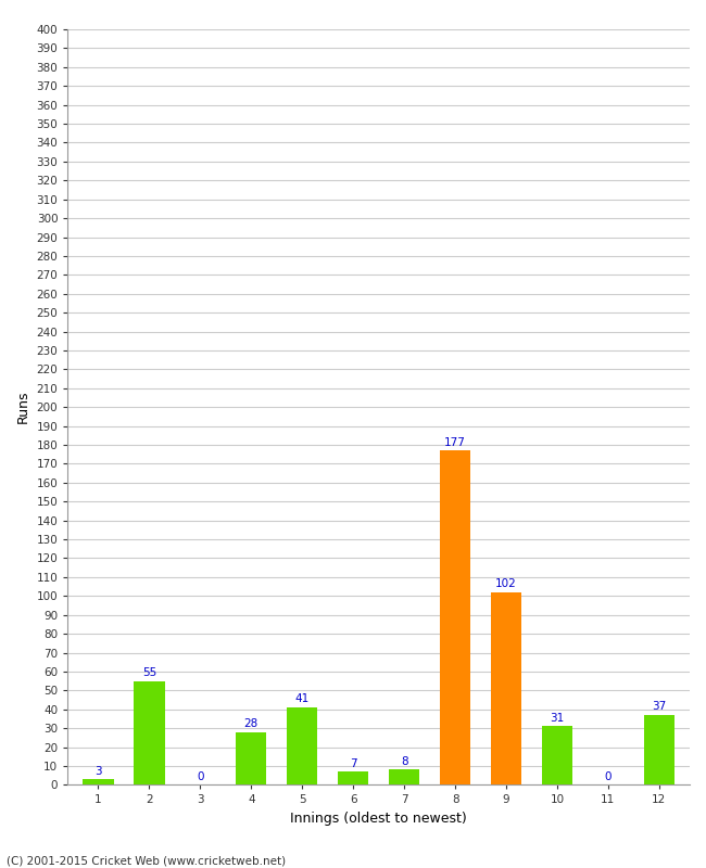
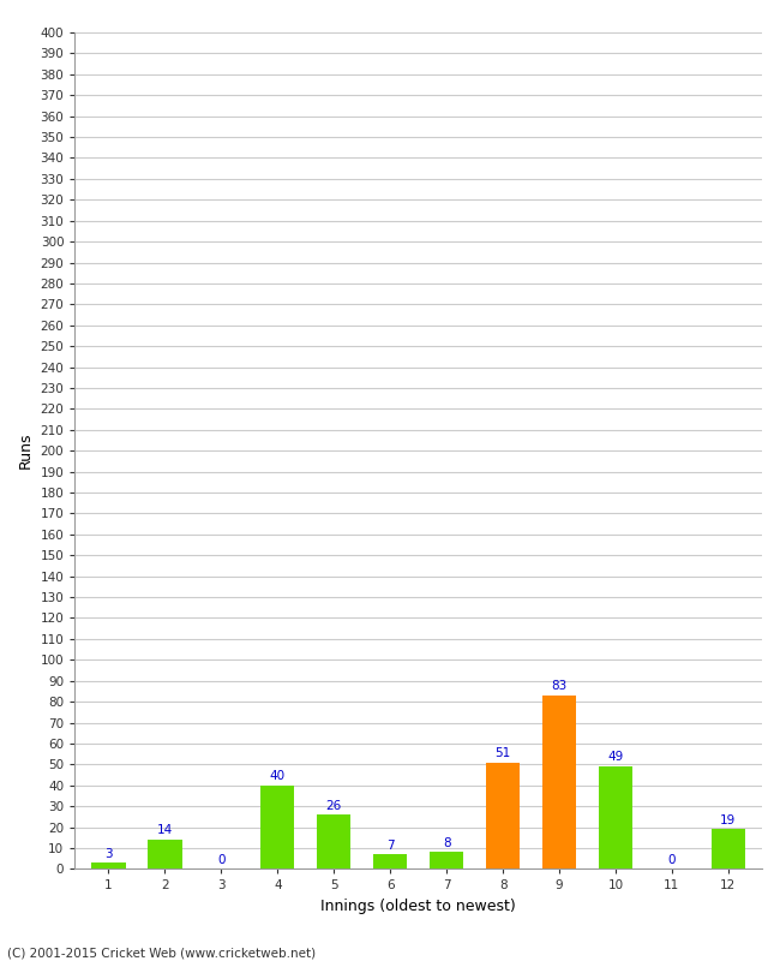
2: 55 -> 14
4: 28 -> 40
5: 41 -> 26
8: 177 -> 51
9: 102 -> 83
10: 31 -> 49
12: 37 -> 19
